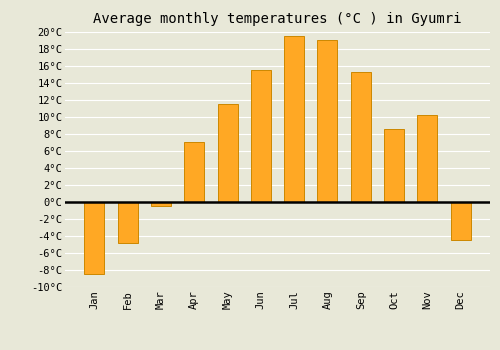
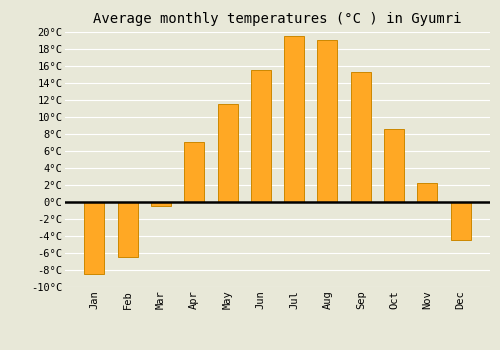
Feb: -4.8°C -> -6.5°C
Nov: 10.2°C -> 2.2°C
